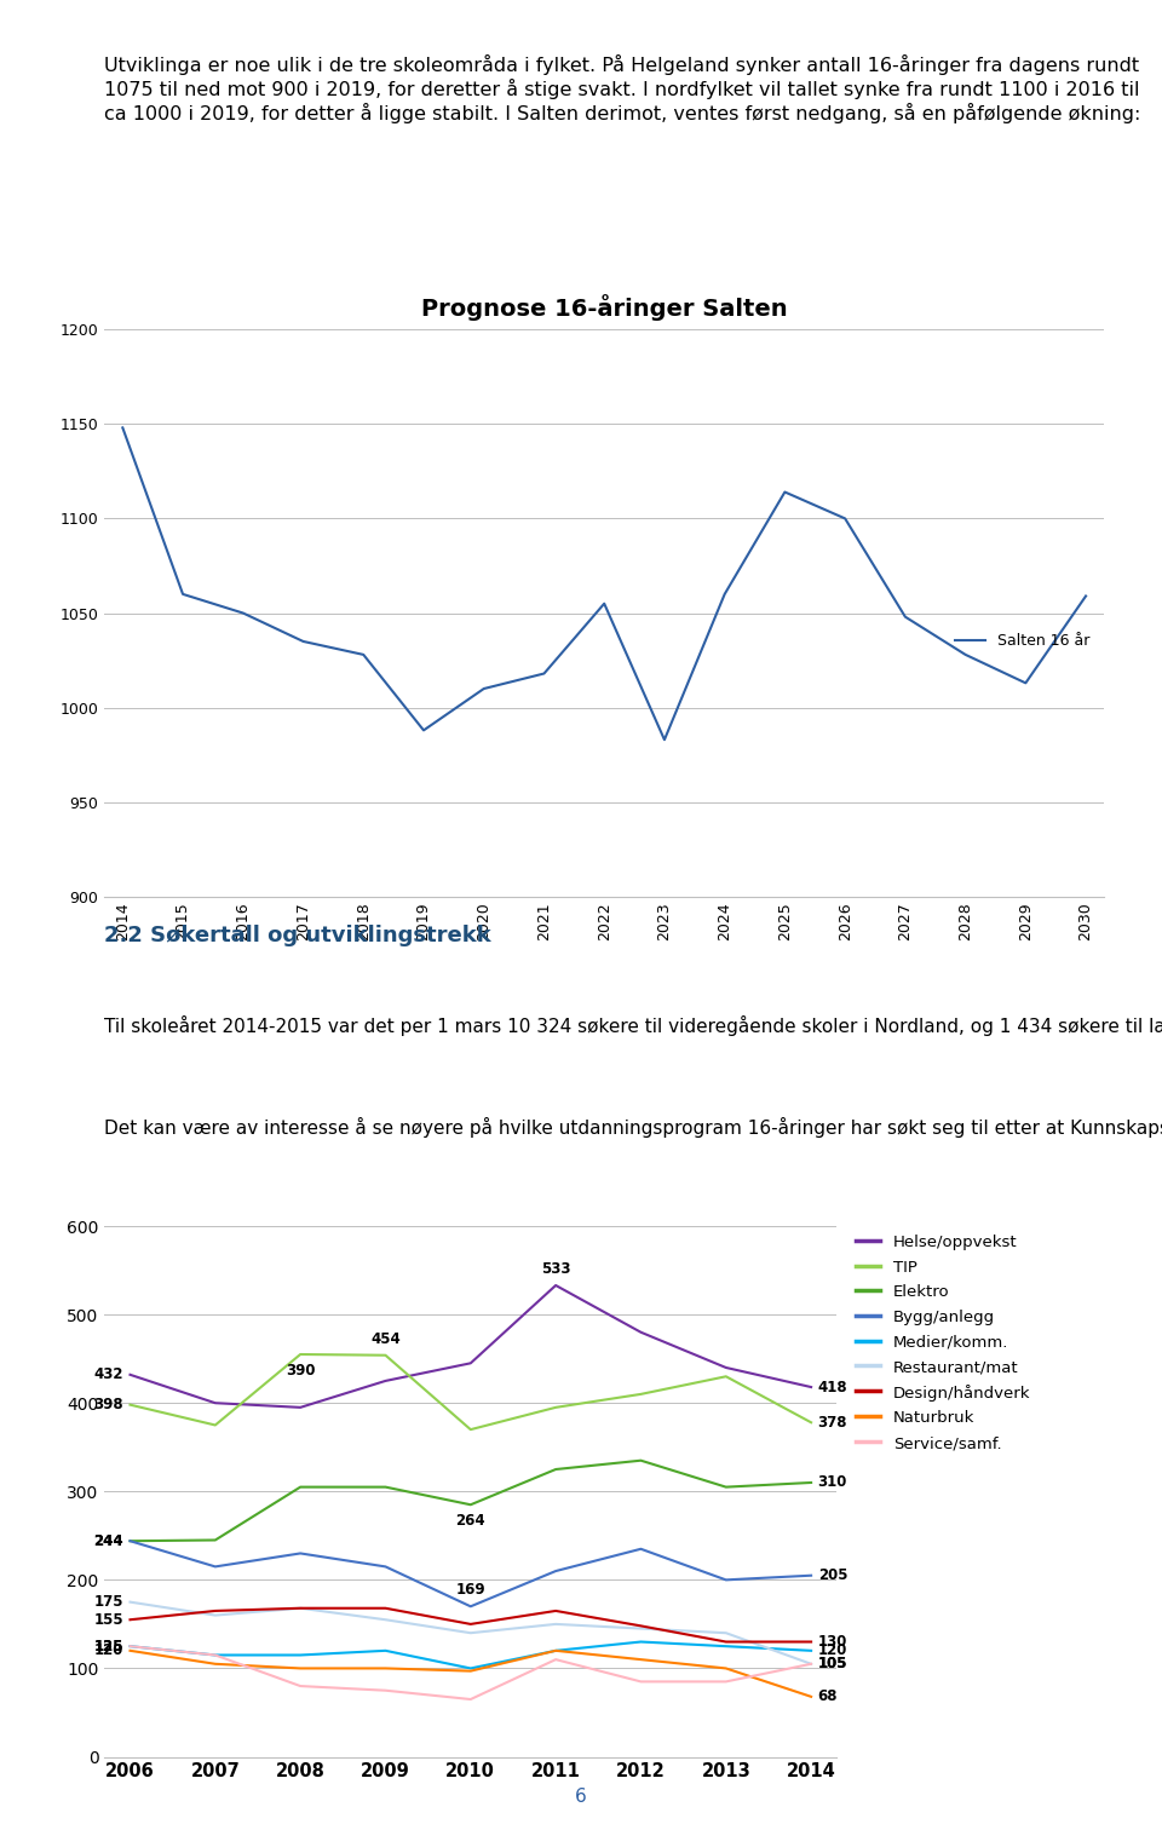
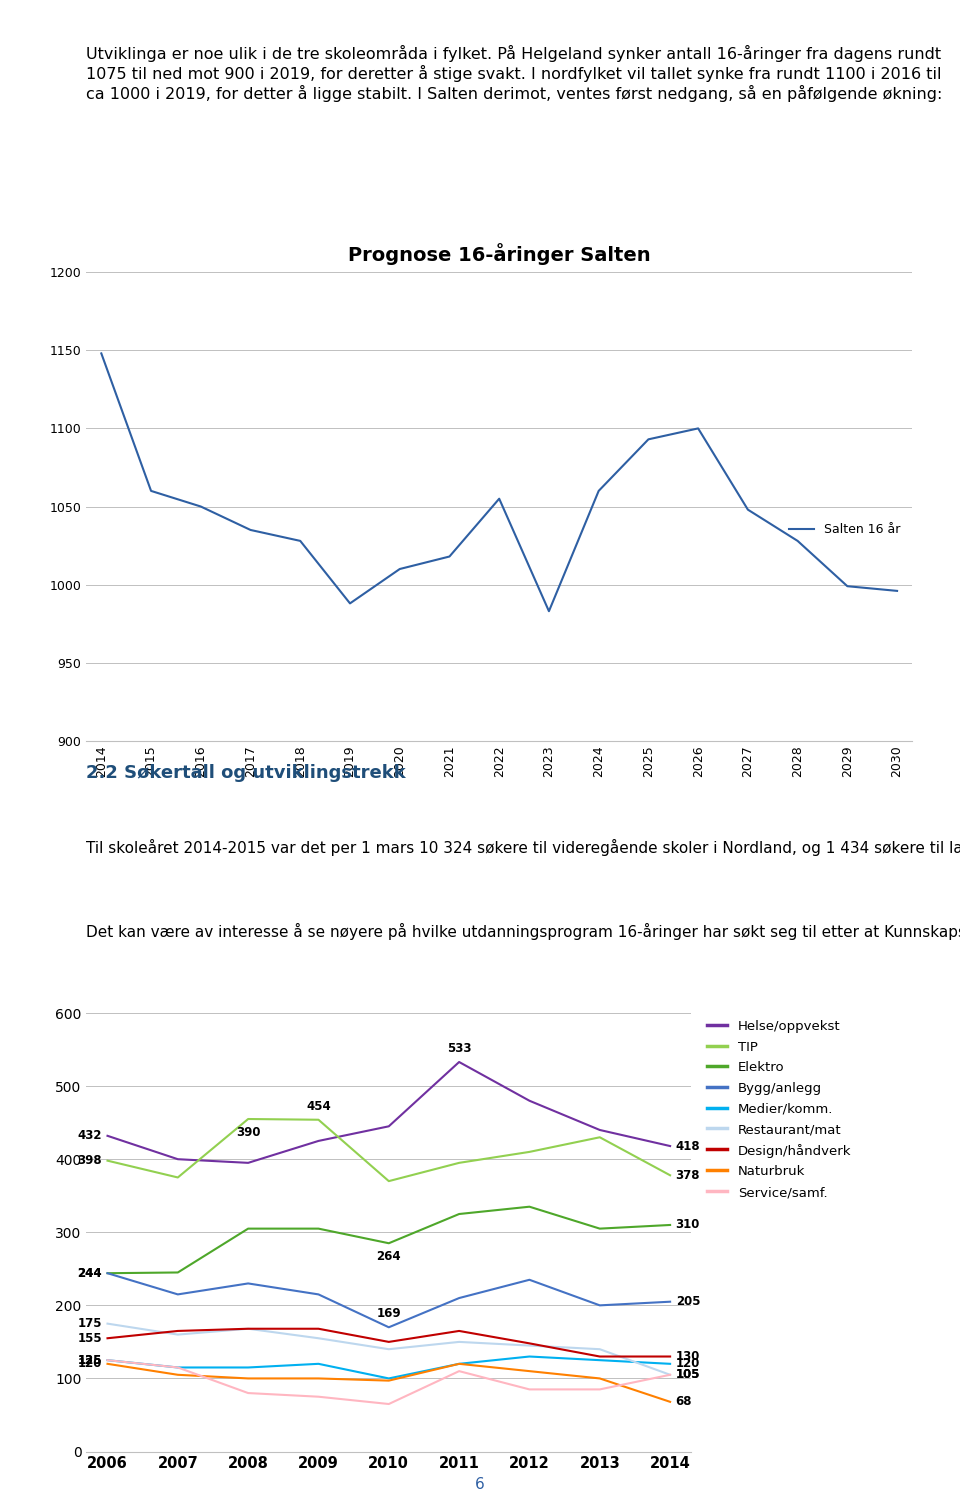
Prognose 16-åringer Salten/2025: 1114 -> 1093
Prognose 16-åringer Salten/2029: 1013 -> 999
Prognose 16-åringer Salten/2030: 1059 -> 996
